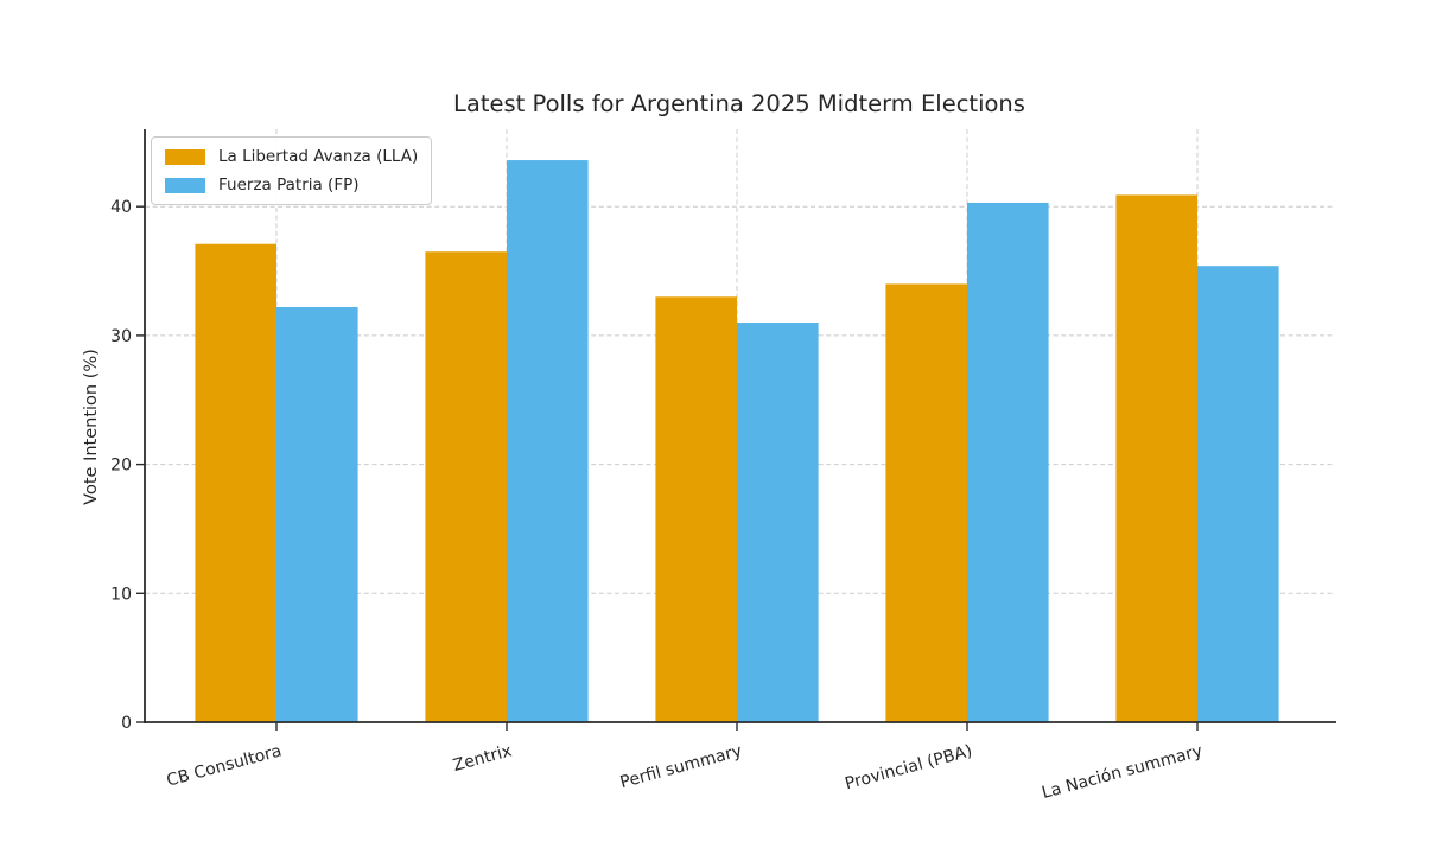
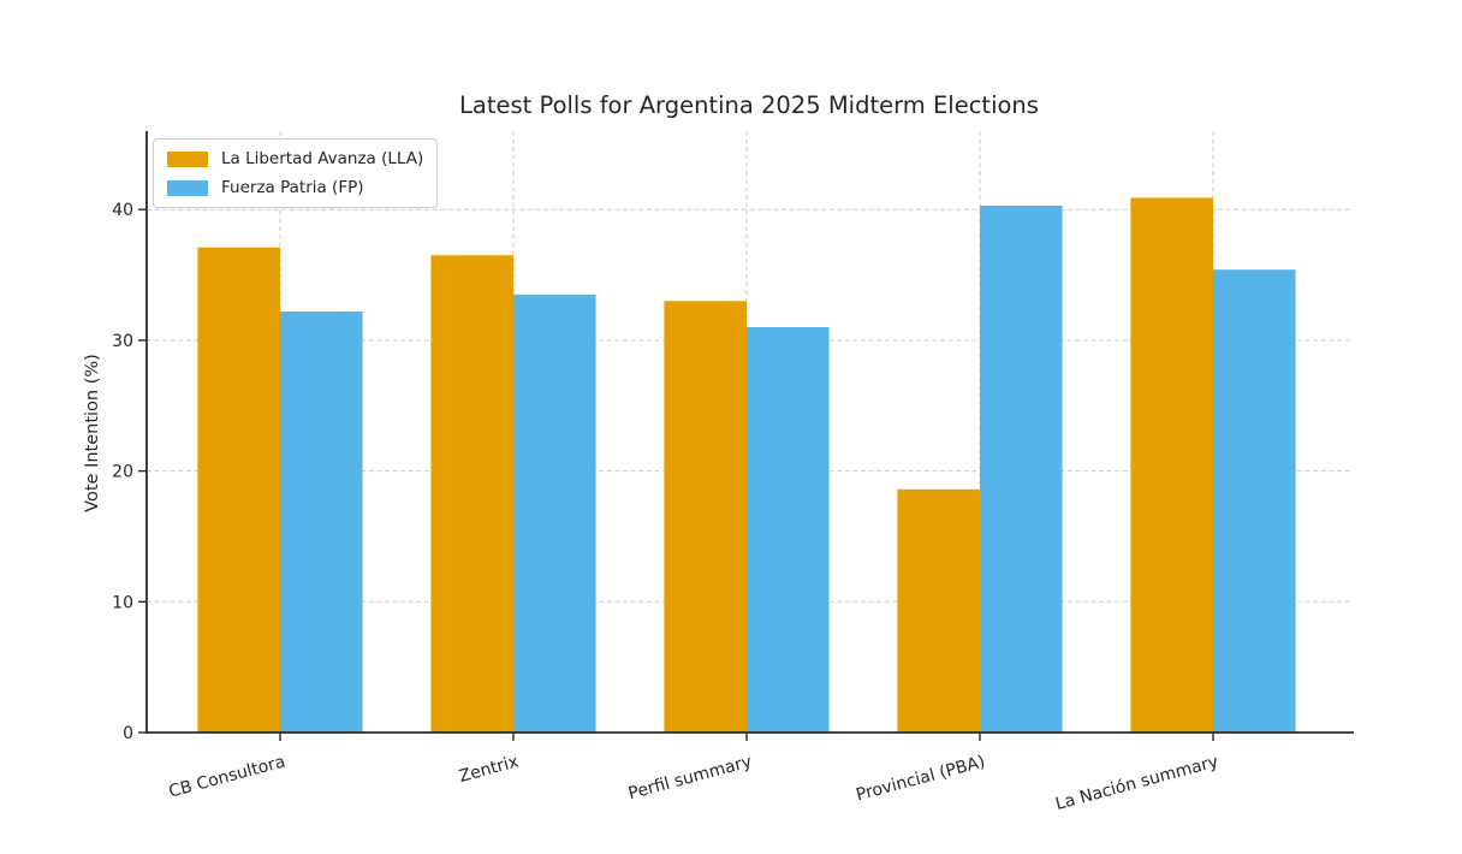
Fuerza Patria (FP)/Zentrix: 43.6 -> 33.5
La Libertad Avanza (LLA)/Provincial (PBA): 34.0 -> 18.6
